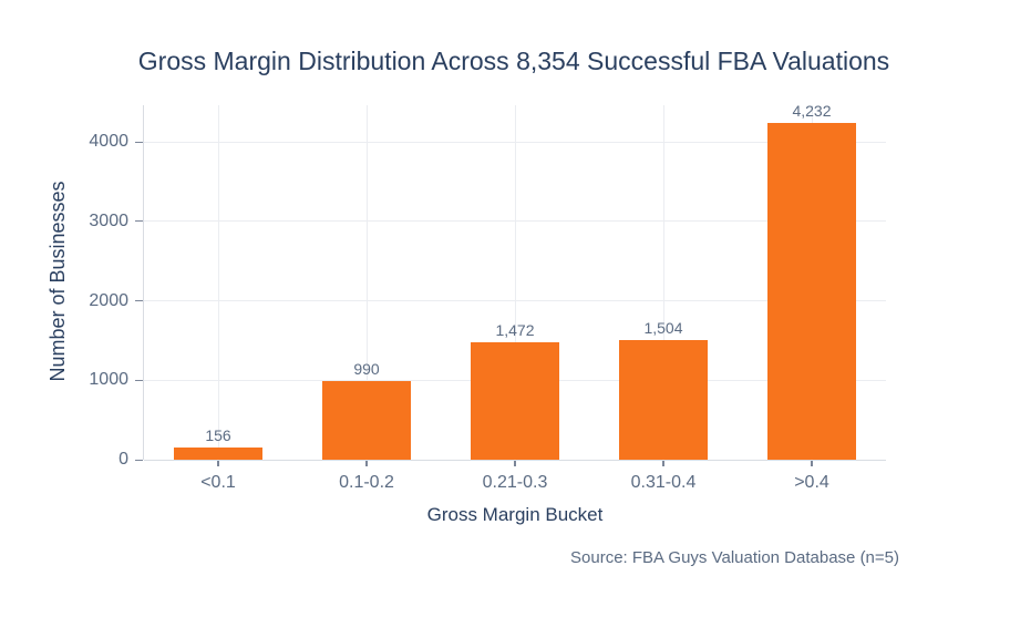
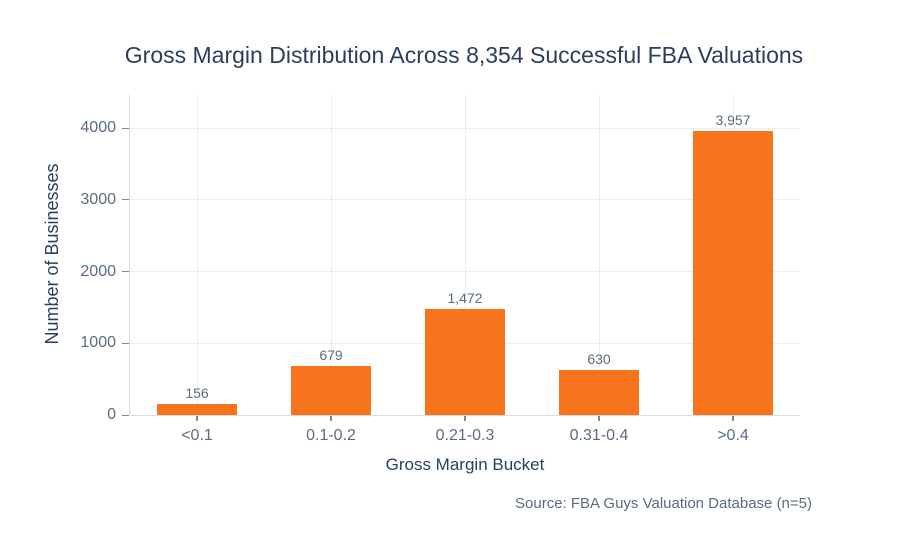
0.1-0.2: 990 -> 679
0.31-0.4: 1,504 -> 630
>0.4: 4,232 -> 3,957
